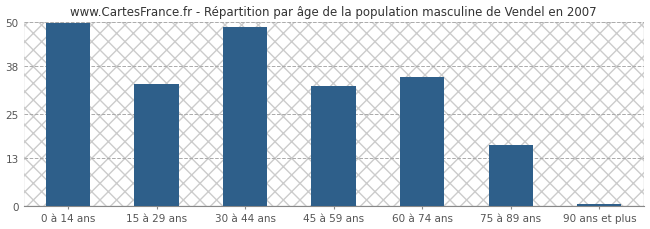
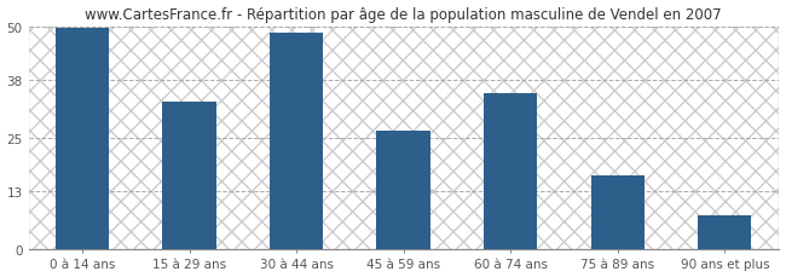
45 à 59 ans: 32.5 -> 26.5
90 ans et plus: 0.5 -> 7.5
